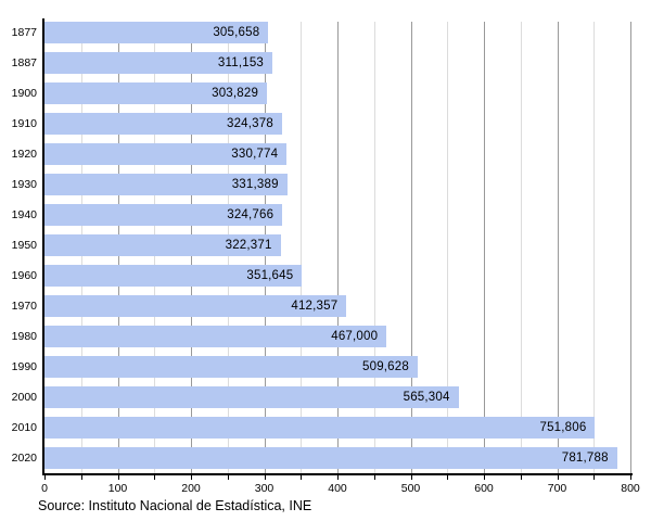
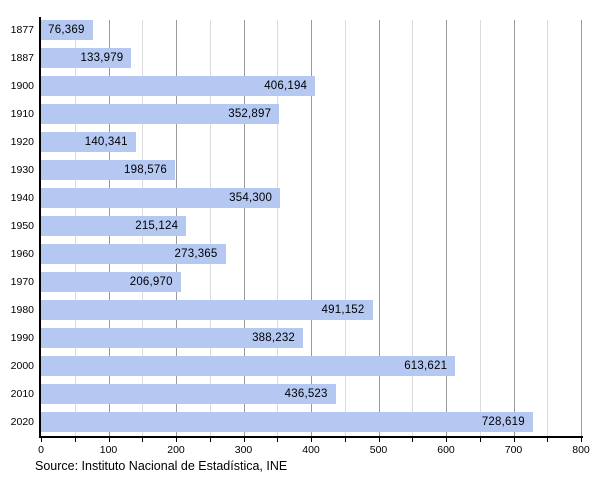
1877: 305,658 -> 76,369
1887: 311,153 -> 133,979
1900: 303,829 -> 406,194
1910: 324,378 -> 352,897
1920: 330,774 -> 140,341
1930: 331,389 -> 198,576
1940: 324,766 -> 354,300
1950: 322,371 -> 215,124
1960: 351,645 -> 273,365
1970: 412,357 -> 206,970
1980: 467,000 -> 491,152
1990: 509,628 -> 388,232
2000: 565,304 -> 613,621
2010: 751,806 -> 436,523
2020: 781,788 -> 728,619
